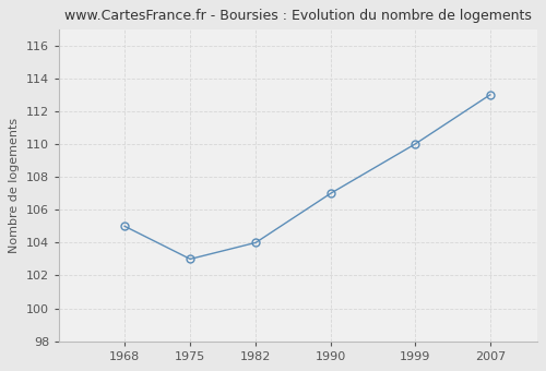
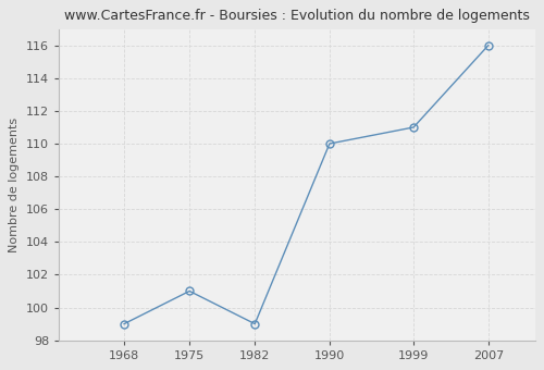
1968: 105 -> 99
1975: 103 -> 101
1982: 104 -> 99
1990: 107 -> 110
1999: 110 -> 111
2007: 113 -> 116
